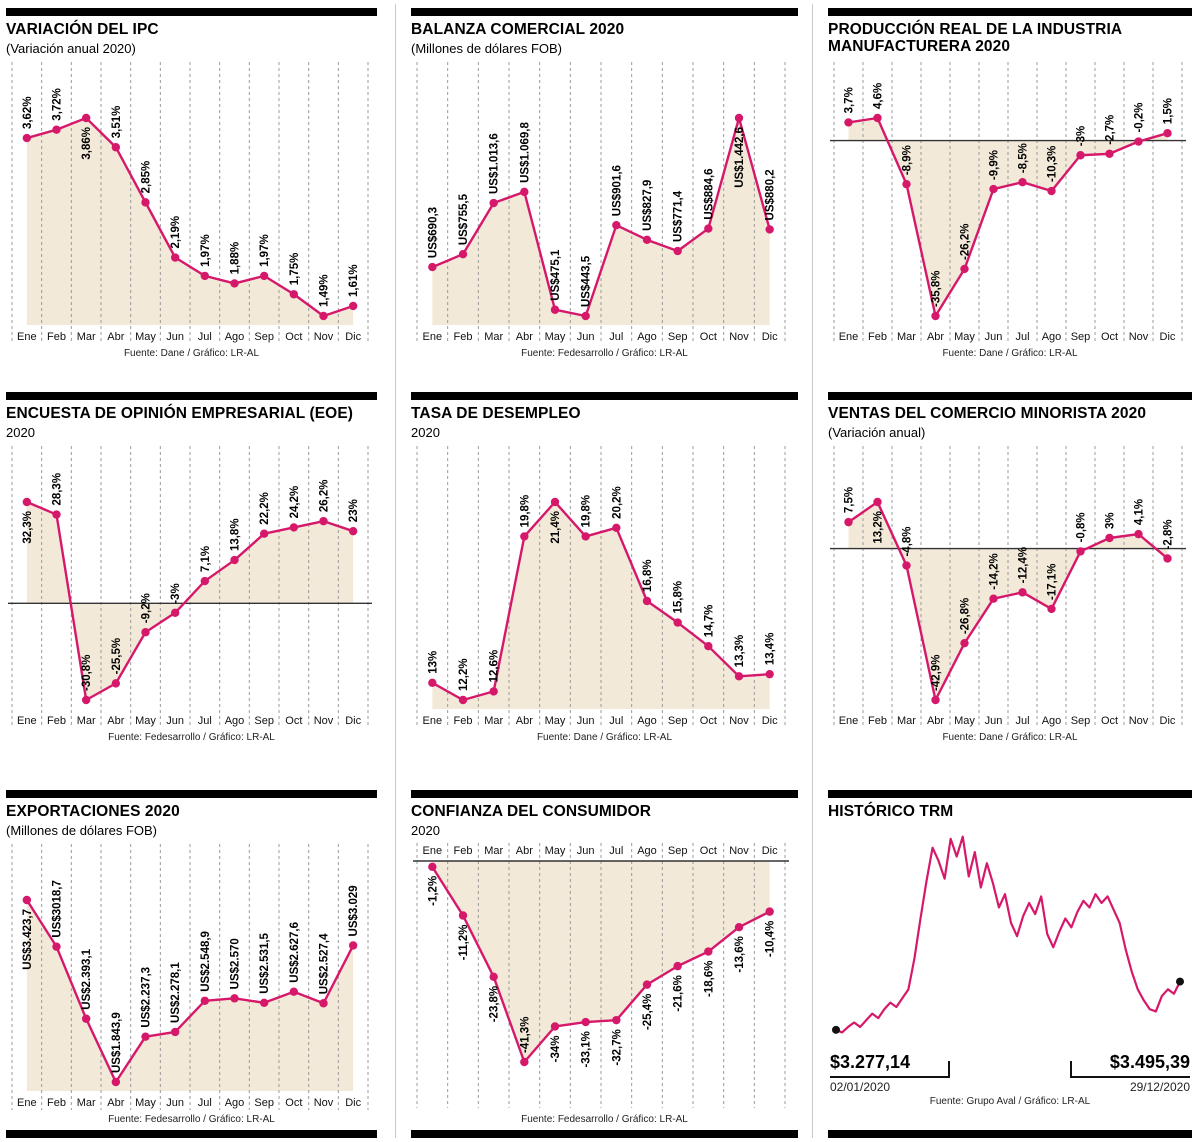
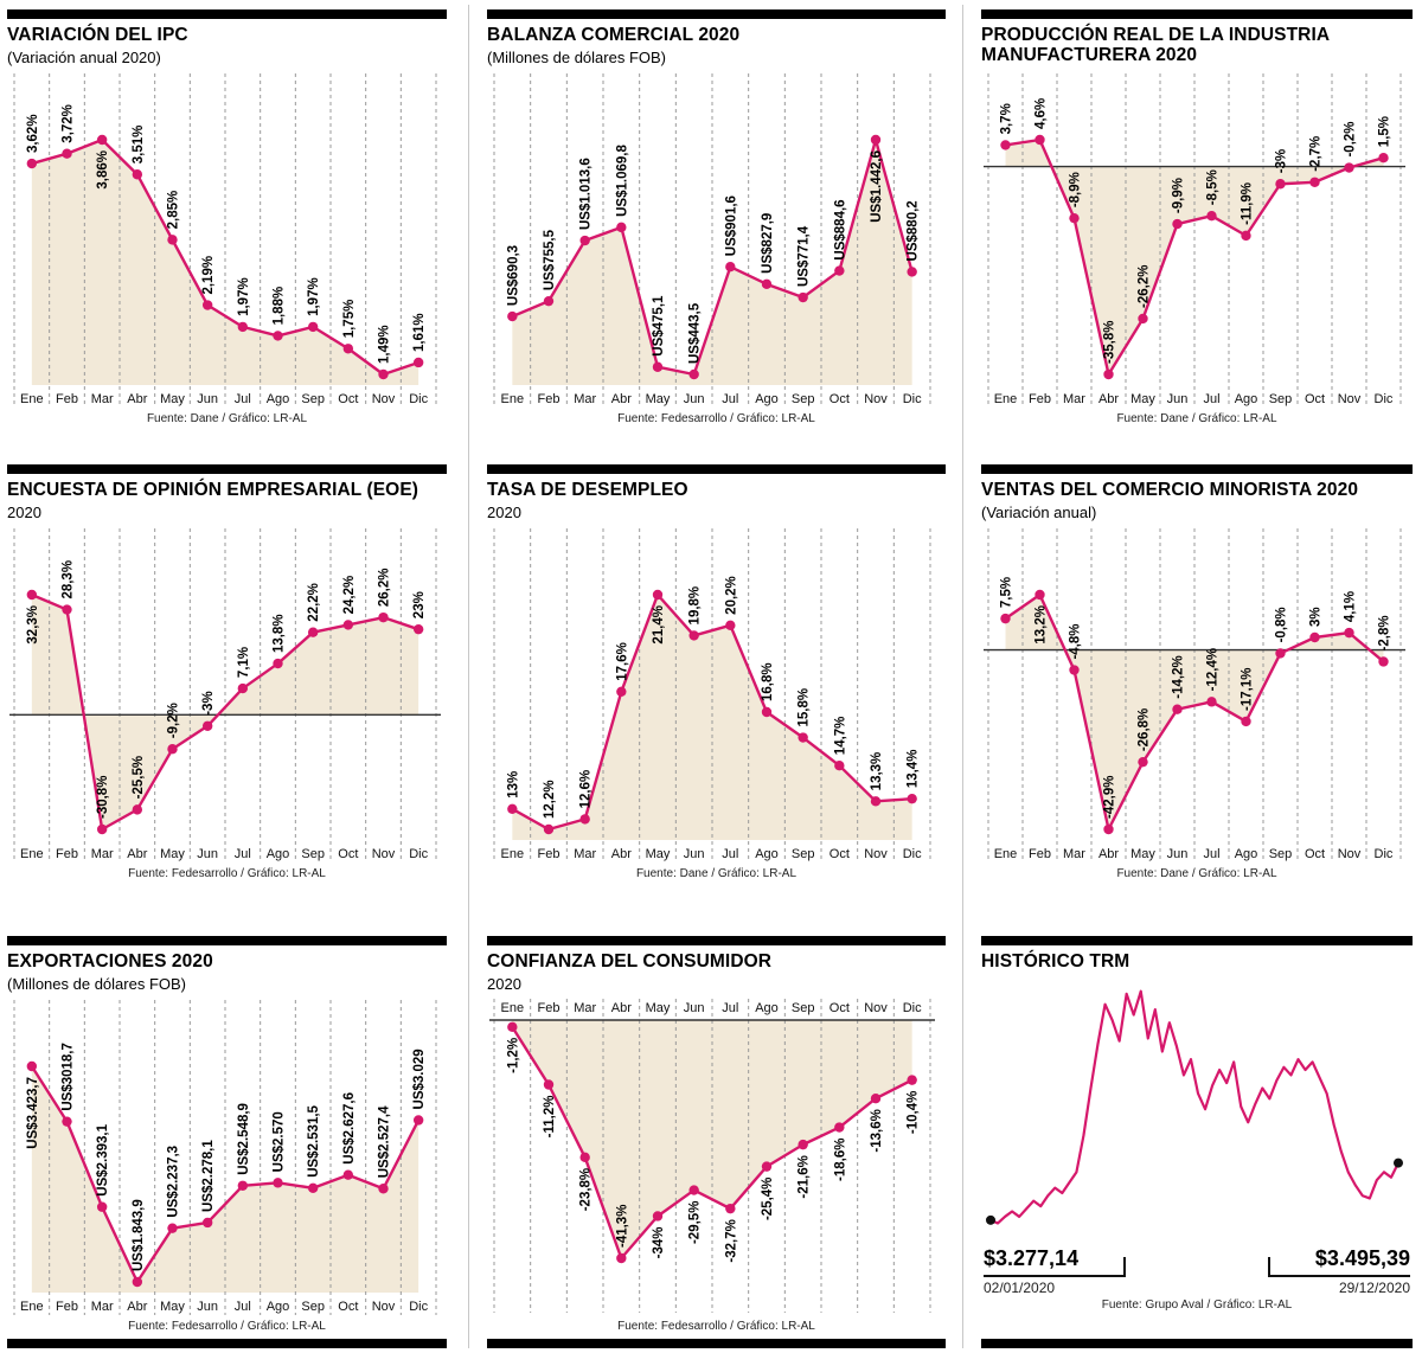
PRODUCCIÓN REAL DE LA INDUSTRIA MANUFACTURERA 2020/Ago: -10,3% -> -11,9%
TASA DE DESEMPLEO/Abr: 19,8% -> 17,6%
CONFIANZA DEL CONSUMIDOR/Jun: -33,1% -> -29,5%
